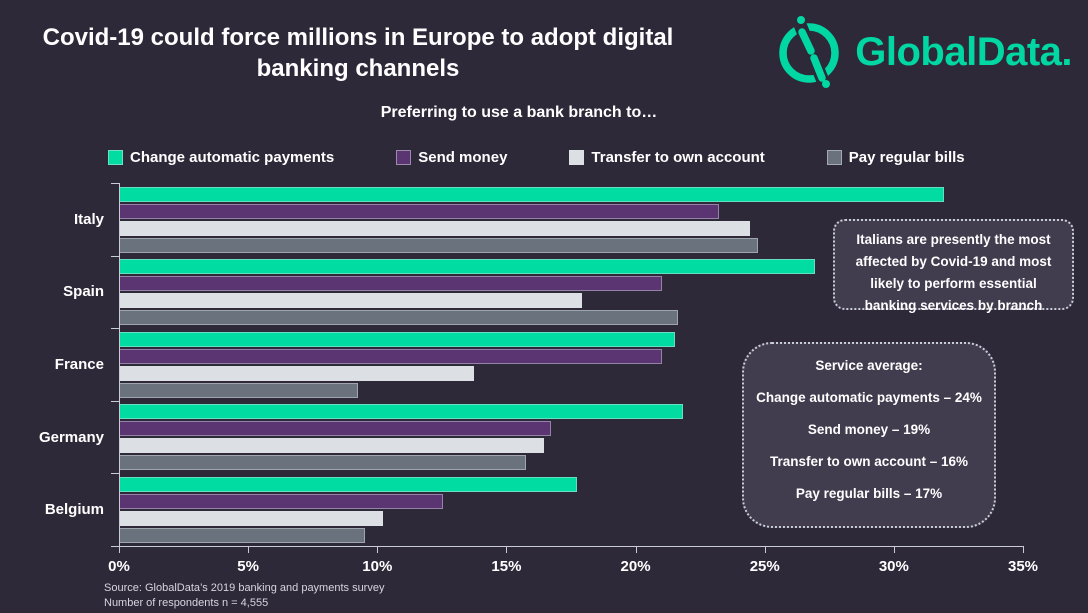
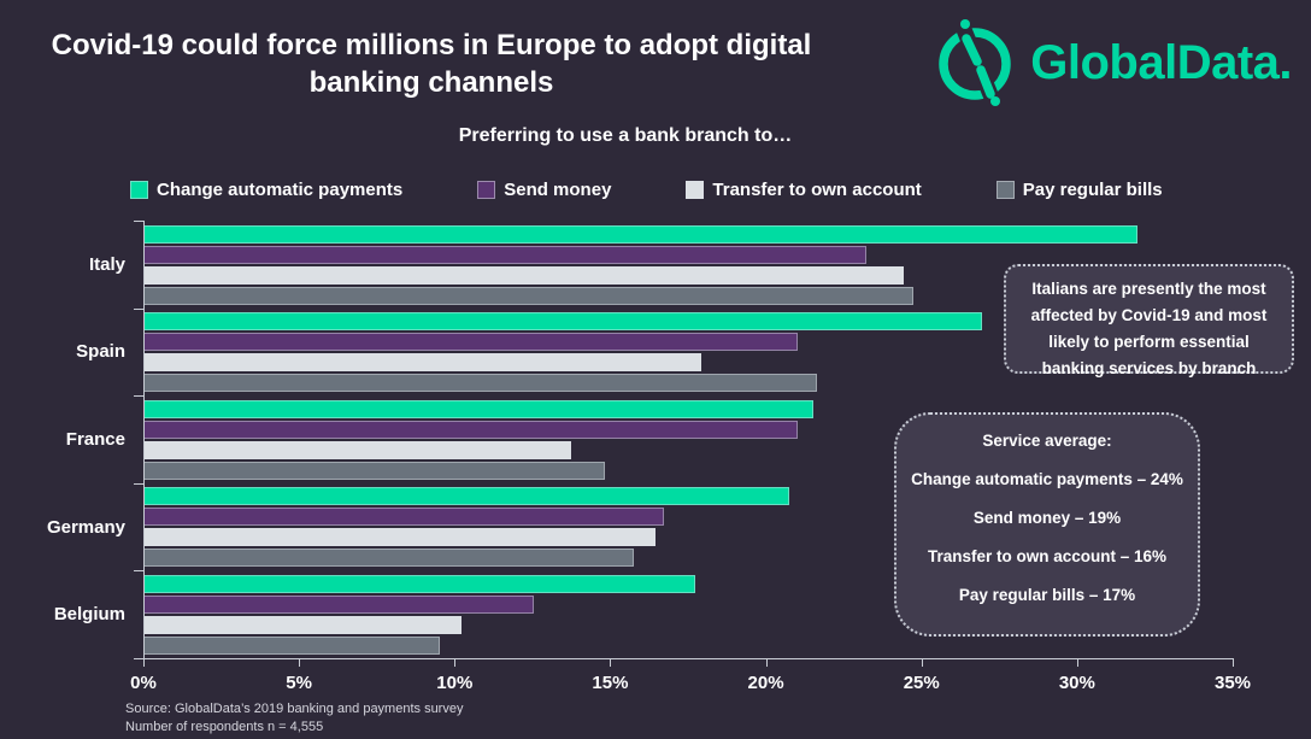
Pay regular bills/France: 9.2% -> 14.8%
Change automatic payments/Germany: 21.8% -> 20.7%
